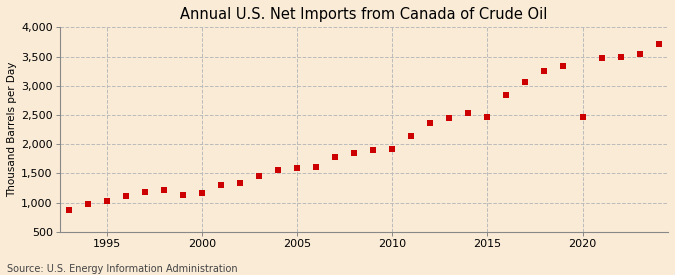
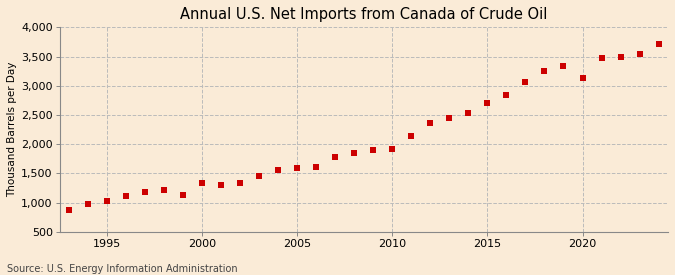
2000: 1,160 -> 1,330
2015: 2,460 -> 2,710
2020: 2,460 -> 3,130
